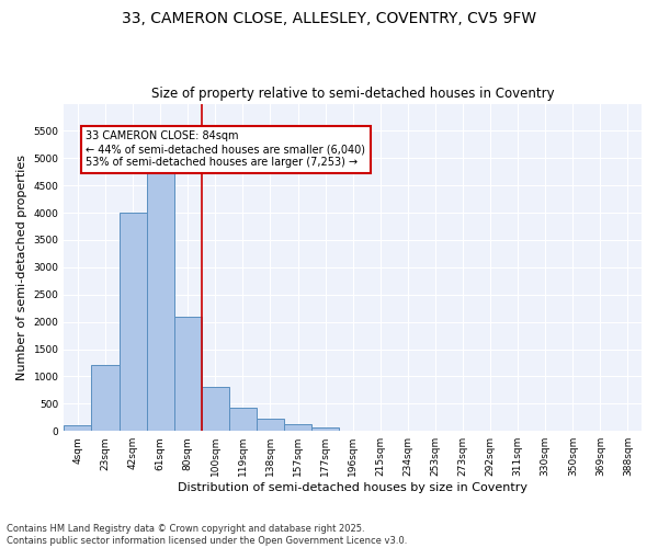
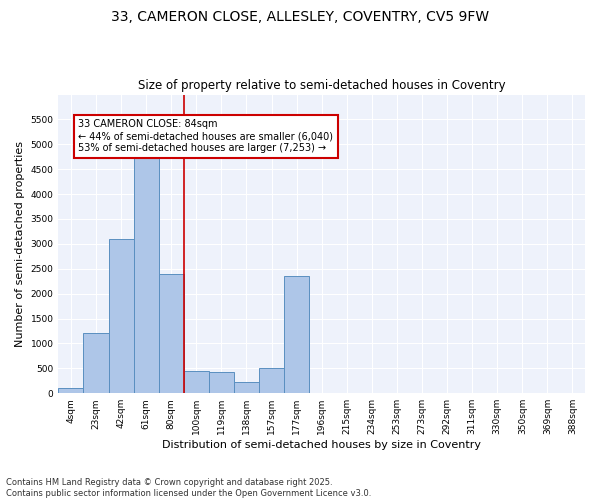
42sqm: 4000 -> 3100
80sqm: 2100 -> 2400
100sqm: 800 -> 450
157sqm: 130 -> 500
177sqm: 70 -> 2350
